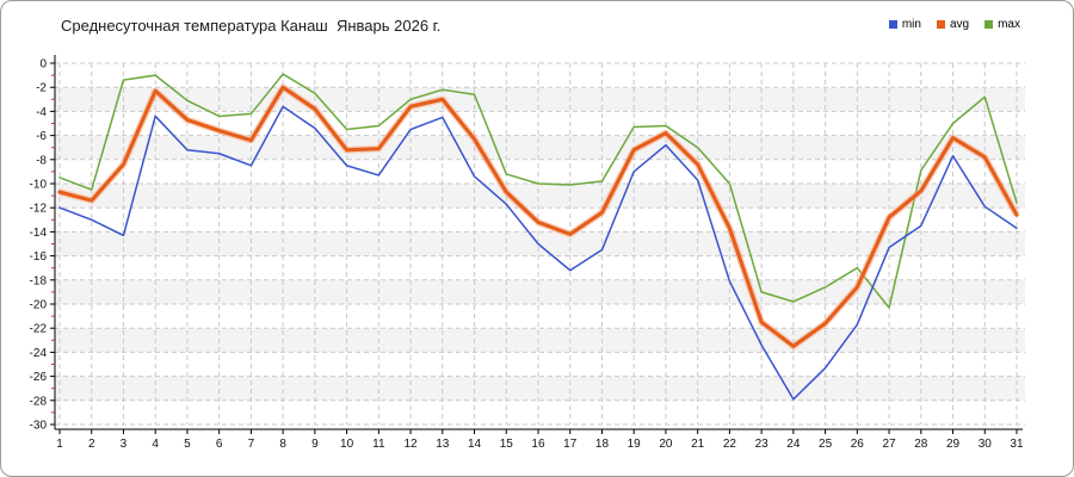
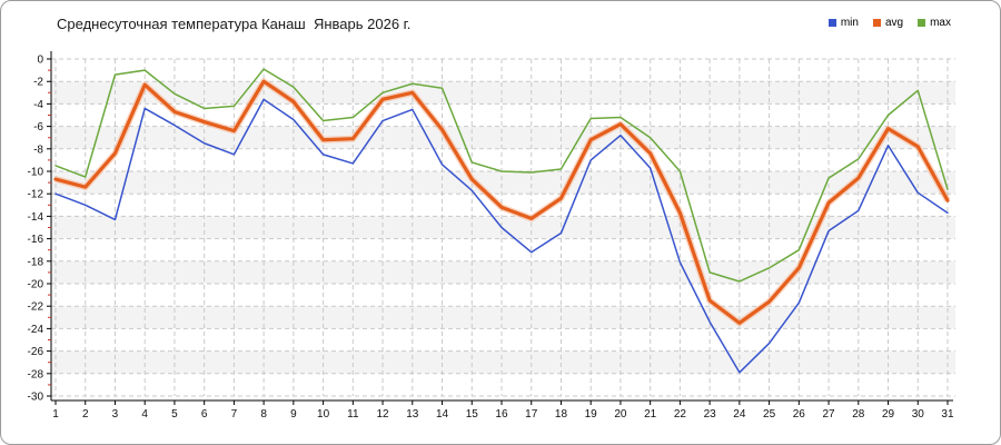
min/5: -7.2 -> -5.9
max/27: -20.3 -> -10.6
